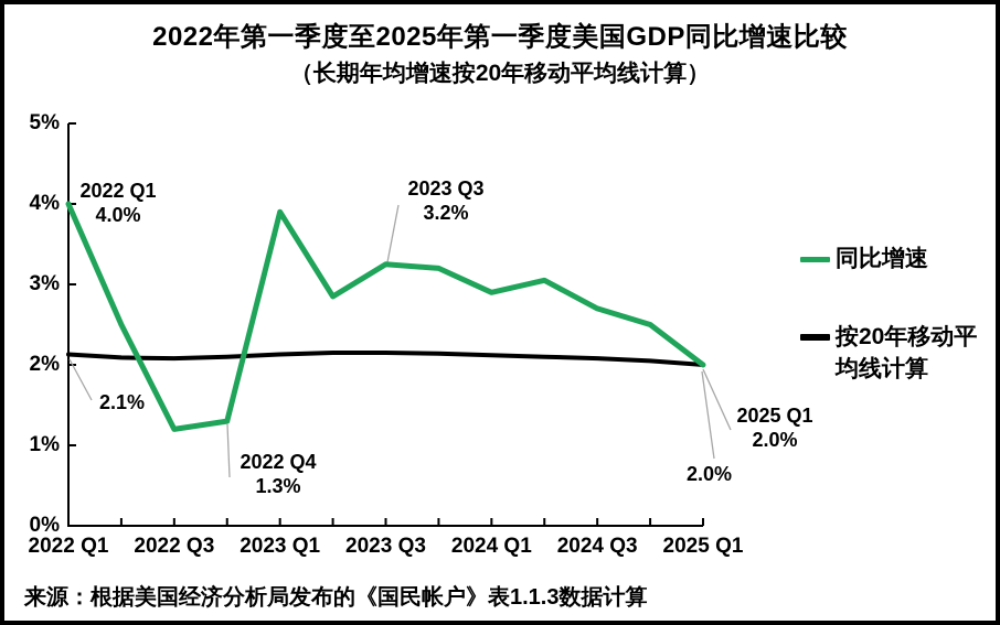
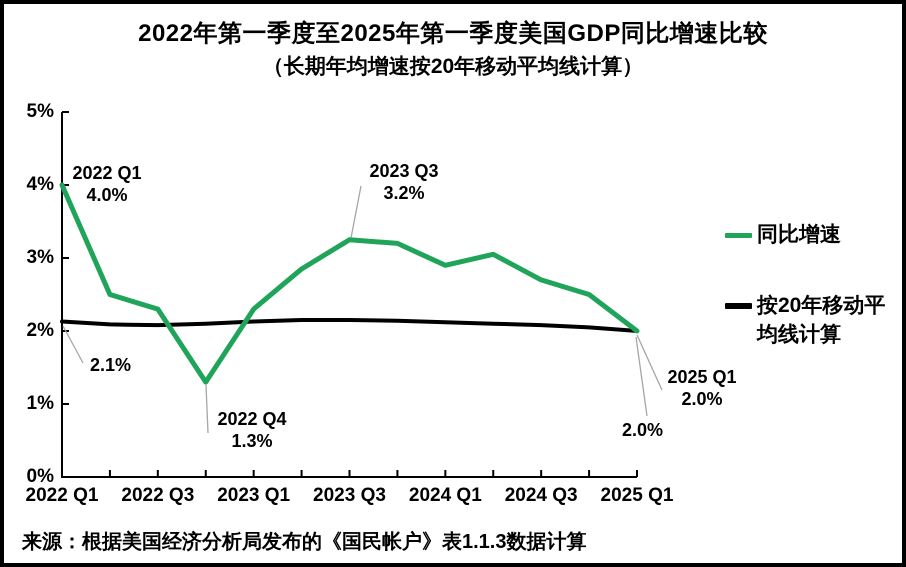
同比增速/2022 Q3: 1.2% -> 2.3%
同比增速/2023 Q1: 3.9% -> 2.3%
